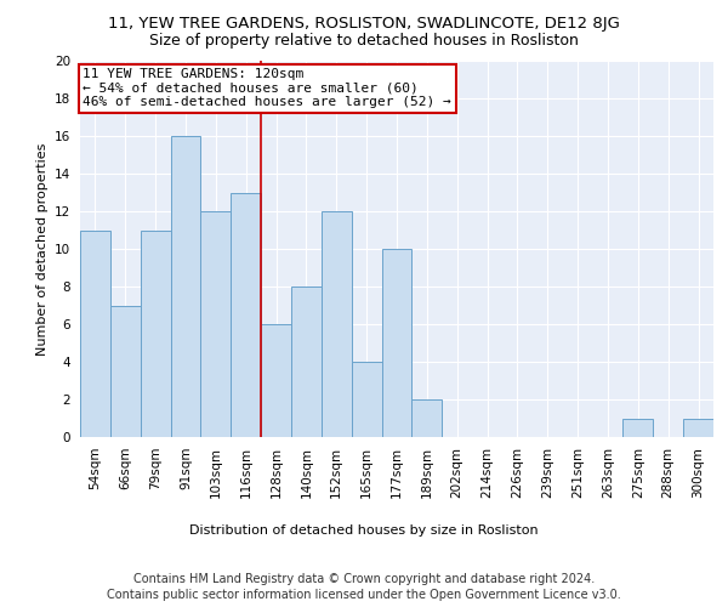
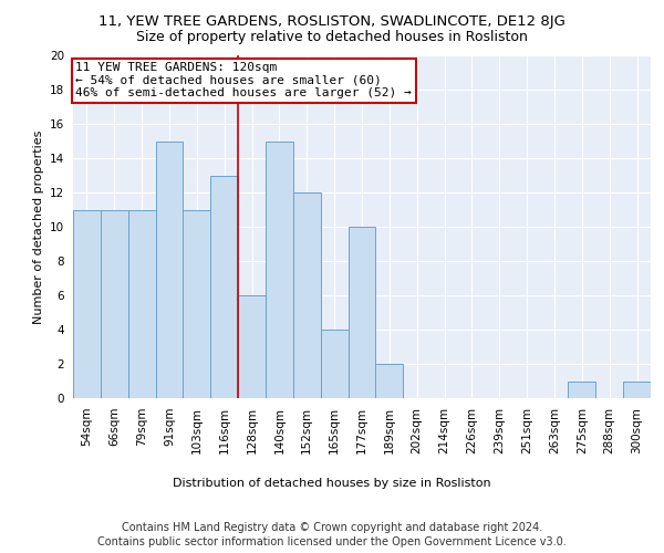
66sqm: 7 -> 11
91sqm: 16 -> 15
103sqm: 12 -> 11
140sqm: 8 -> 15
